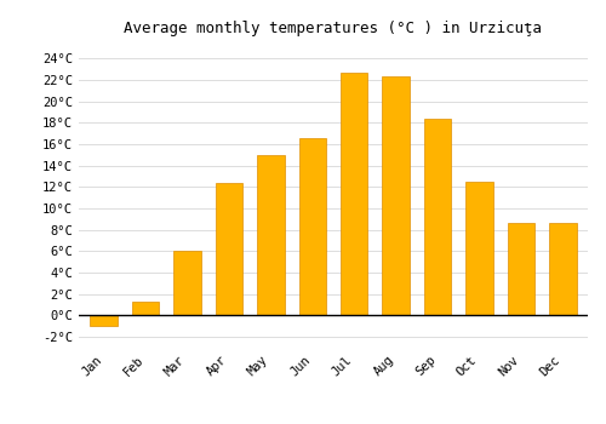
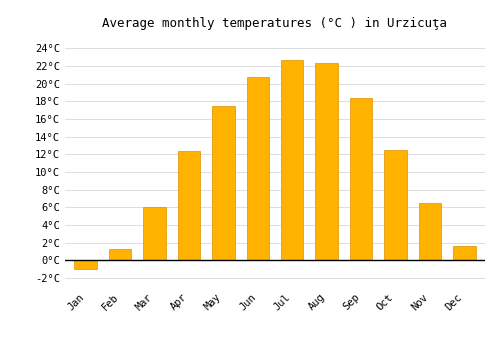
May: 15.0°C -> 17.5°C
Jun: 16.6°C -> 20.8°C
Nov: 8.6°C -> 6.5°C
Dec: 8.6°C -> 1.6°C
